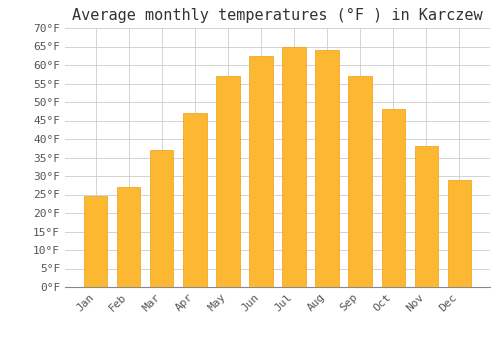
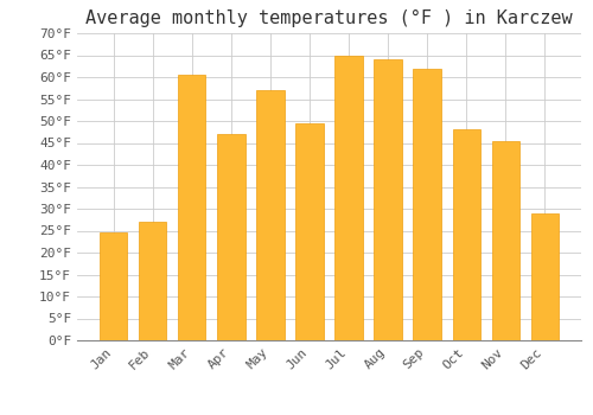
Mar: 37.0°F -> 60.5°F
Jun: 62.5°F -> 49.5°F
Sep: 57.0°F -> 62.0°F
Nov: 38.0°F -> 45.5°F
